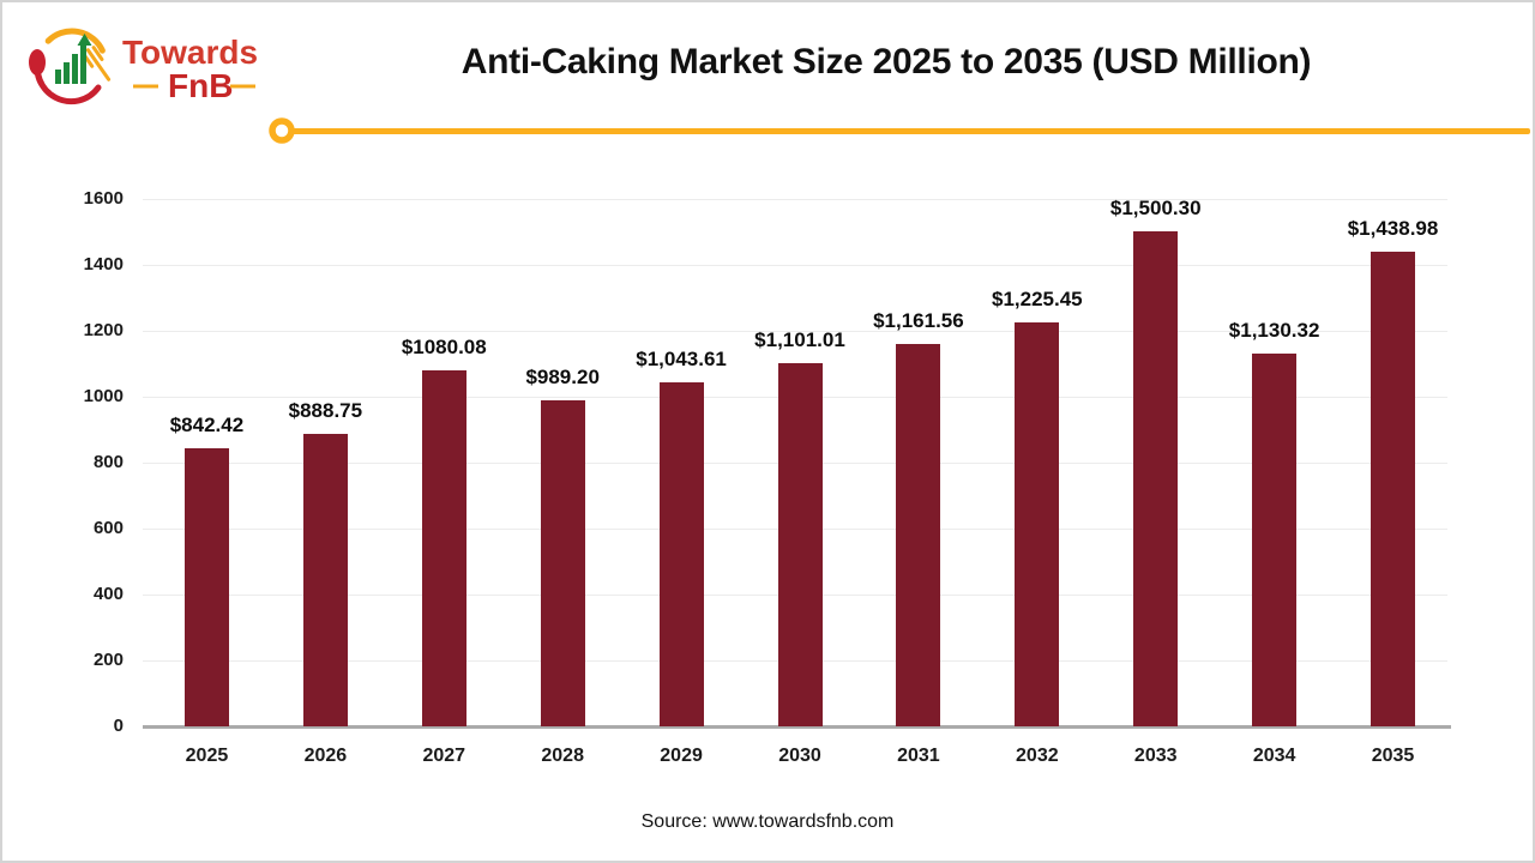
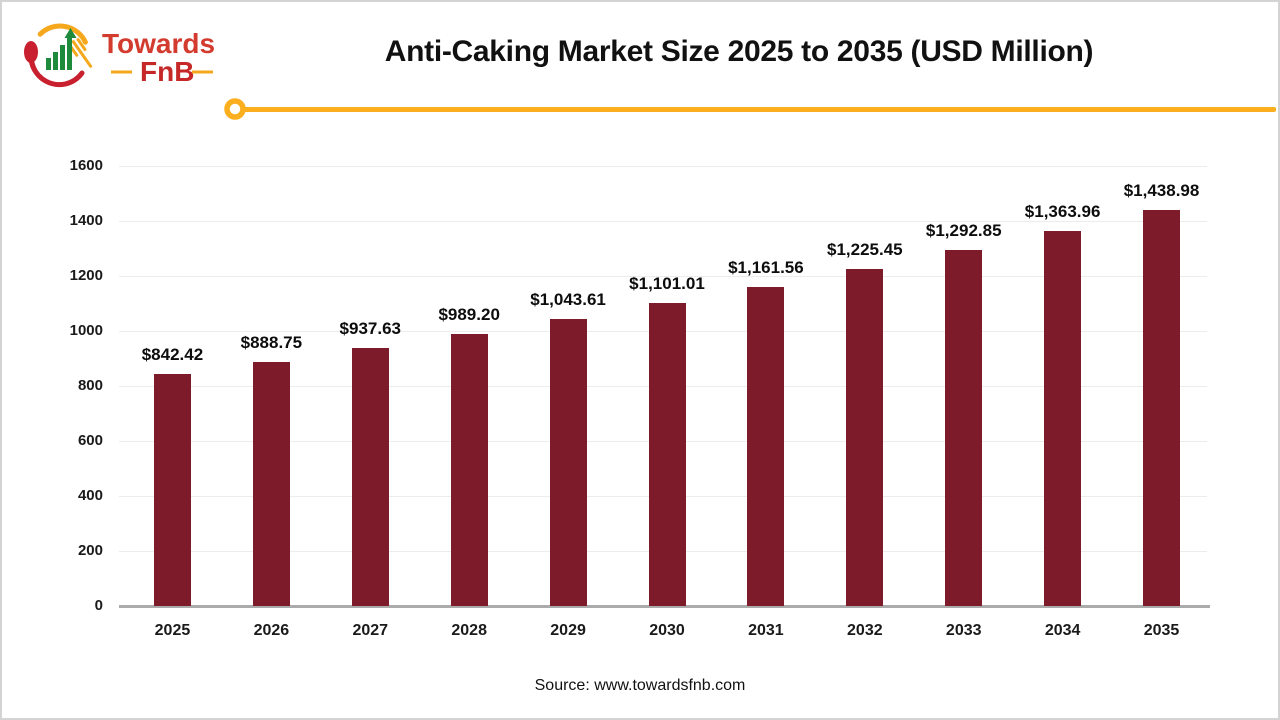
2027: $1080.08 -> $937.63
2033: $1,500.30 -> $1,292.85
2034: $1,130.32 -> $1,363.96
